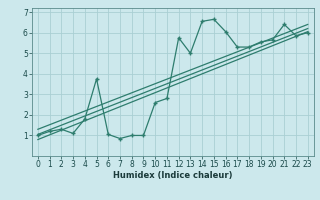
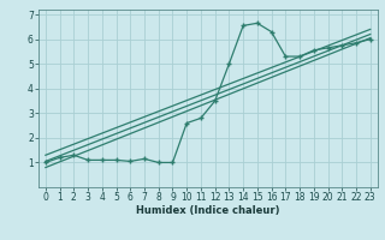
4: 1.80 -> 1.10
5: 3.75 -> 1.10
7: 0.85 -> 1.15
12: 5.75 -> 3.50
16: 6.05 -> 6.30
21: 6.40 -> 5.75
